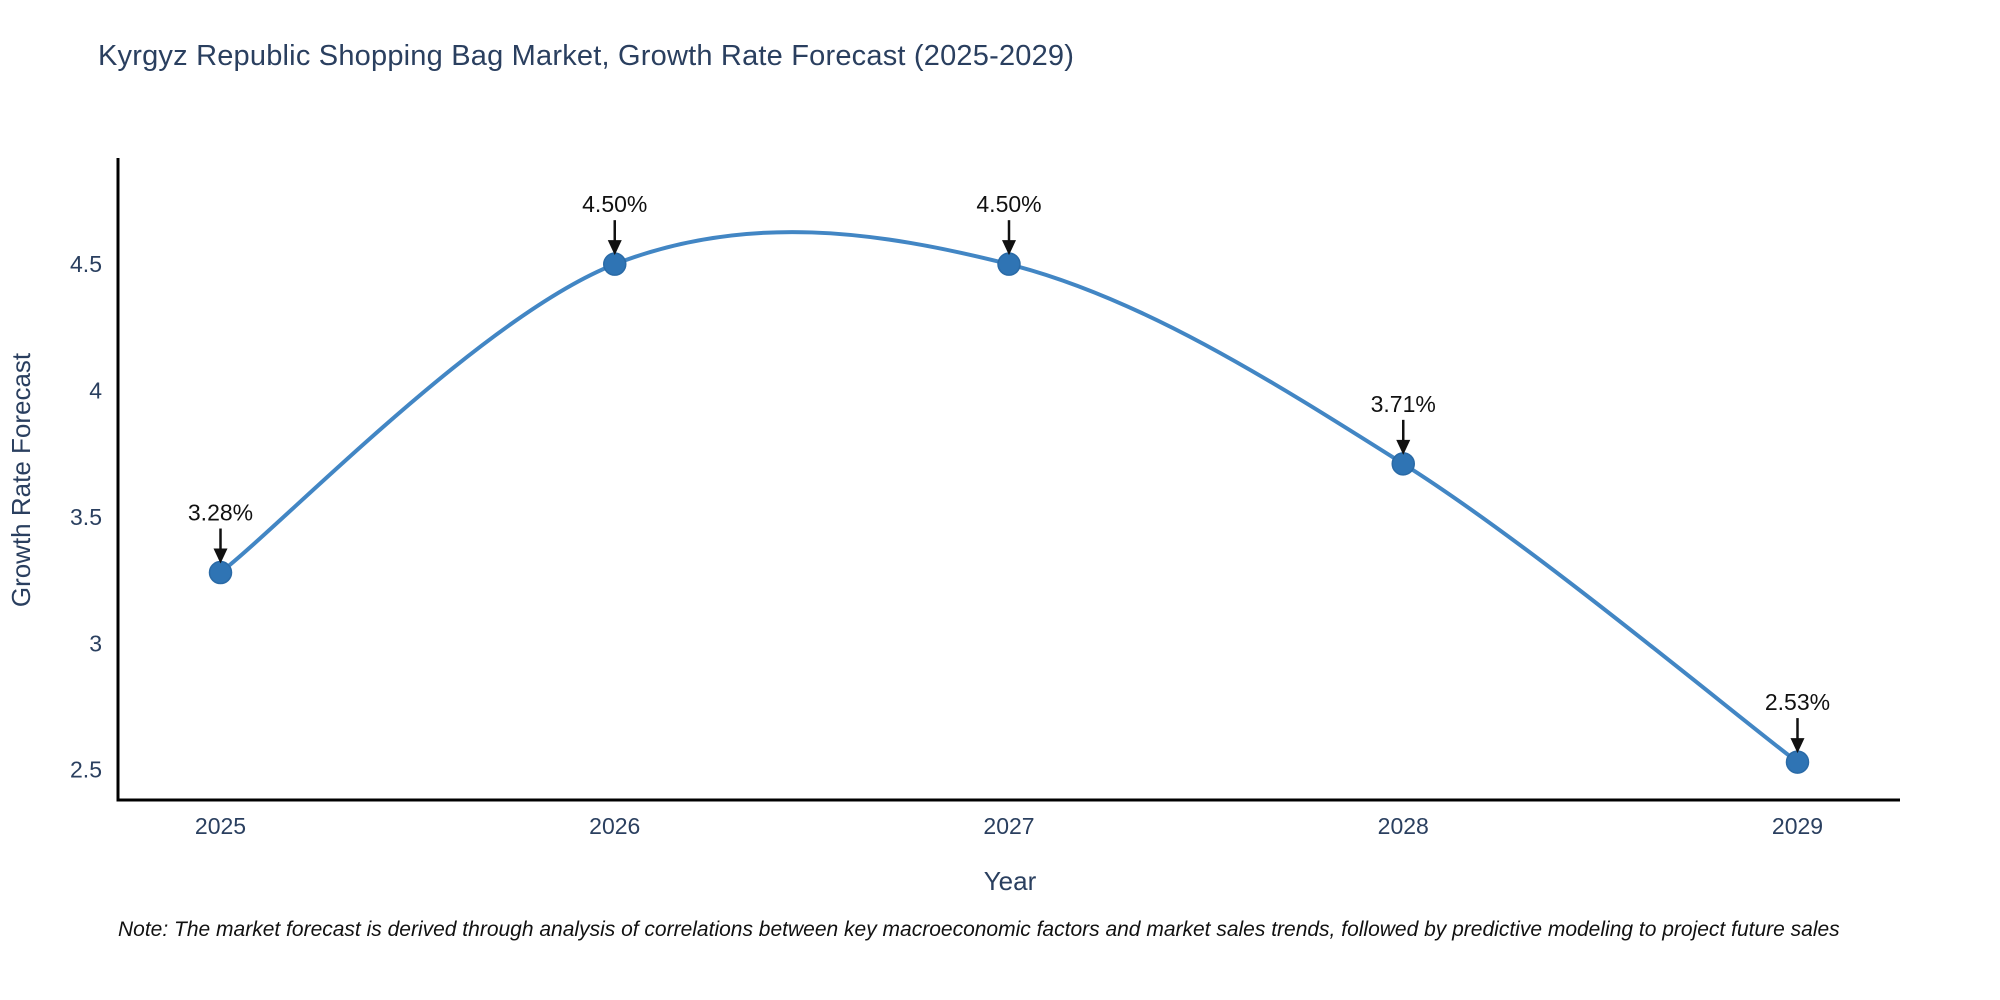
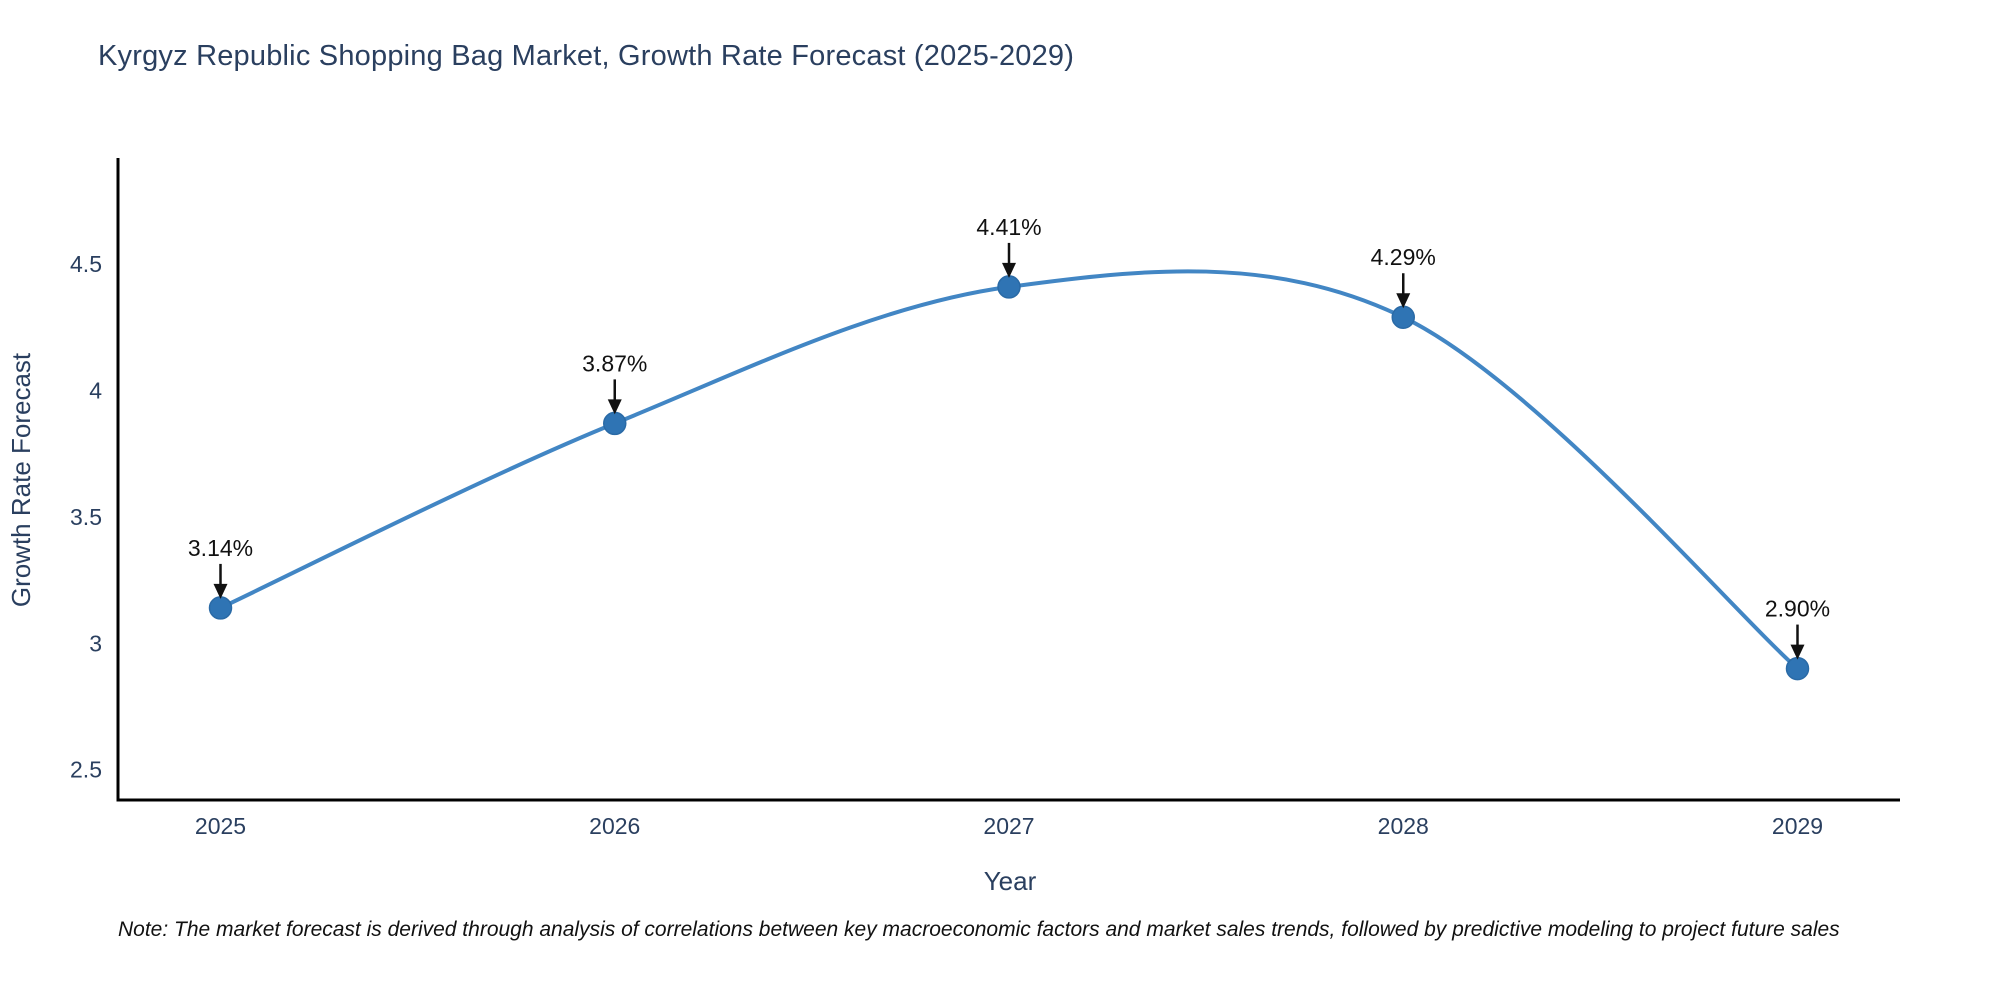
2025: 3.28% -> 3.14%
2026: 4.50% -> 3.87%
2027: 4.50% -> 4.41%
2028: 3.71% -> 4.29%
2029: 2.53% -> 2.90%
